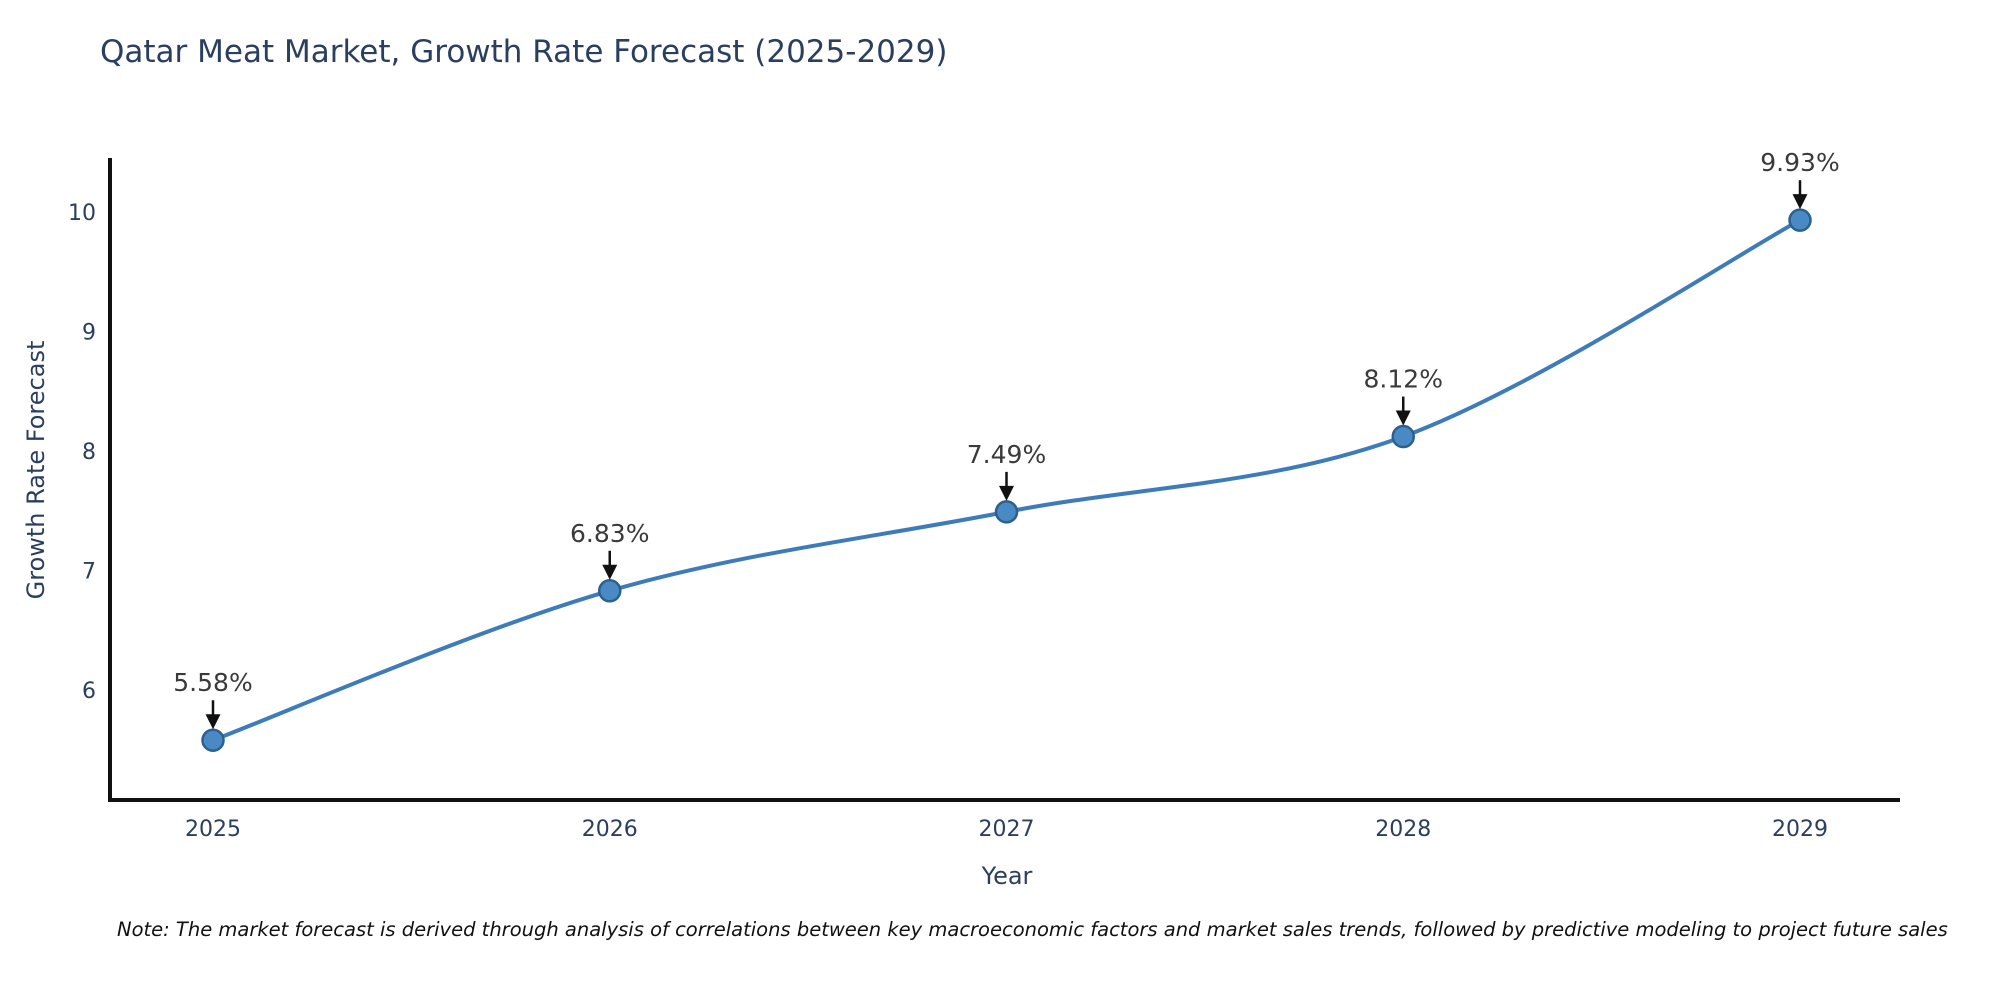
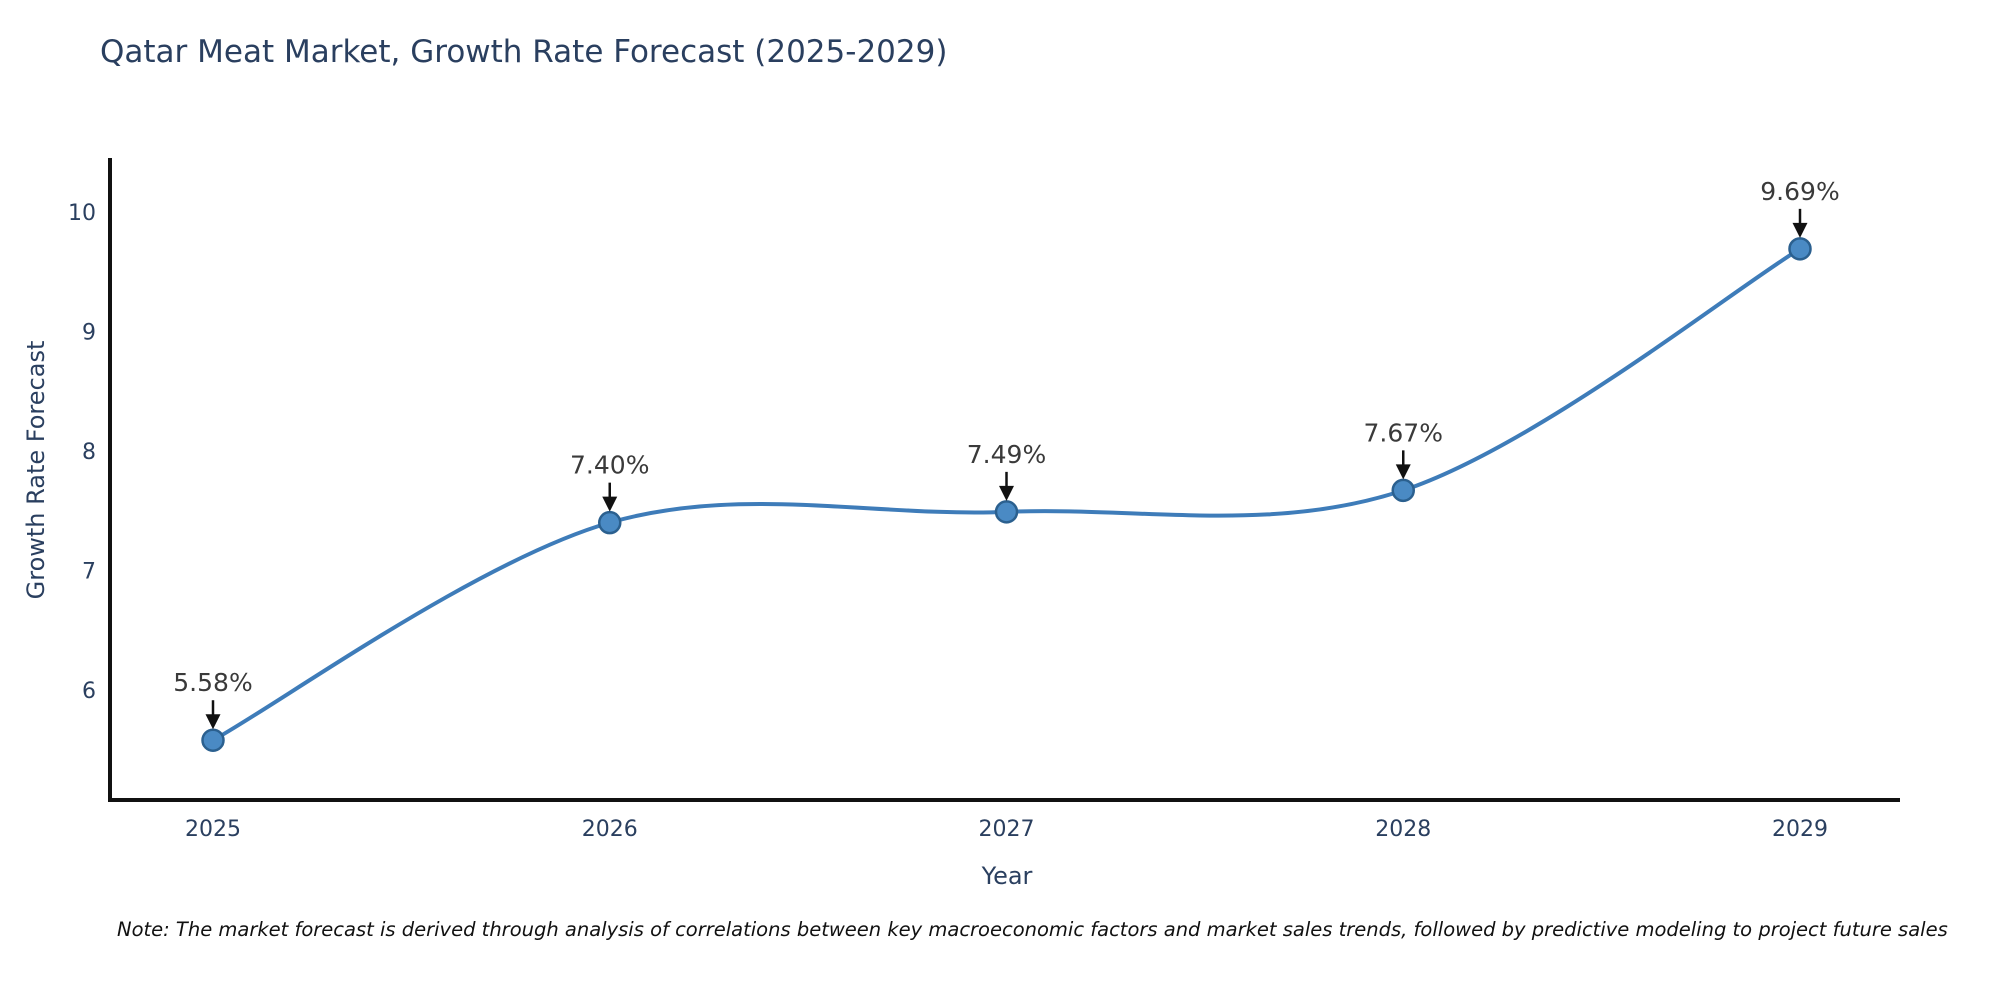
2026: 6.83% -> 7.40%
2028: 8.12% -> 7.67%
2029: 9.93% -> 9.69%
